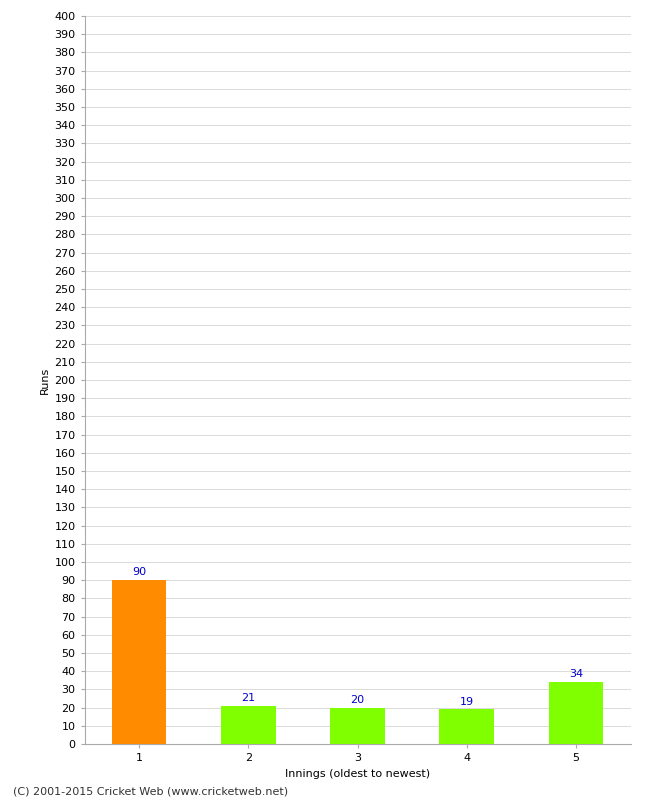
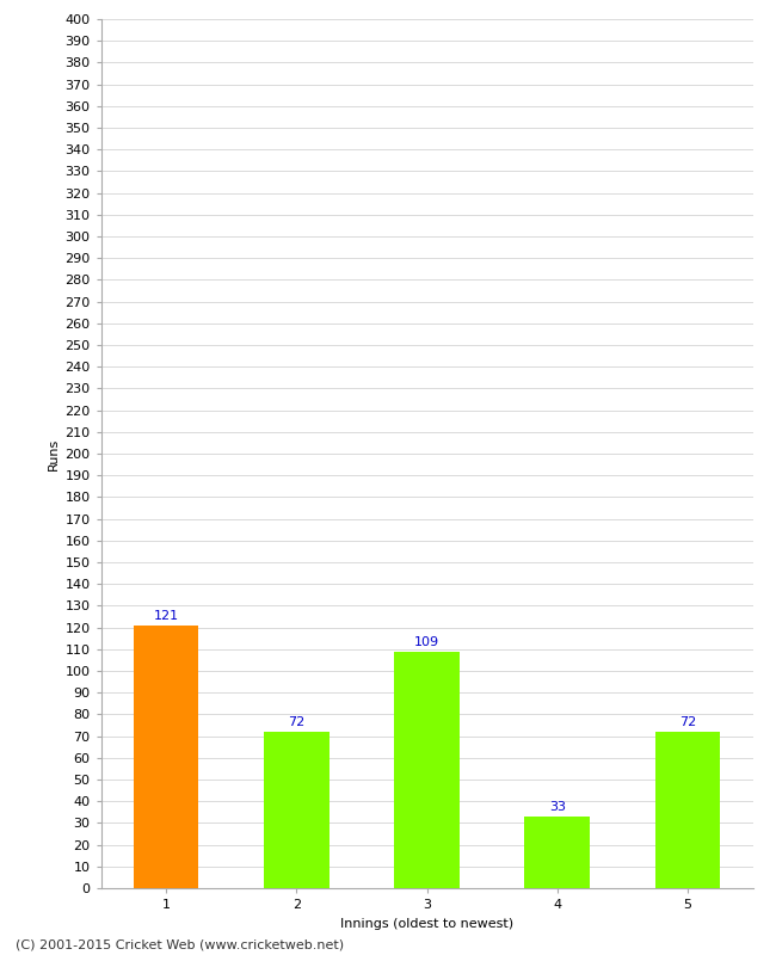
1: 90 -> 121
2: 21 -> 72
3: 20 -> 109
4: 19 -> 33
5: 34 -> 72
